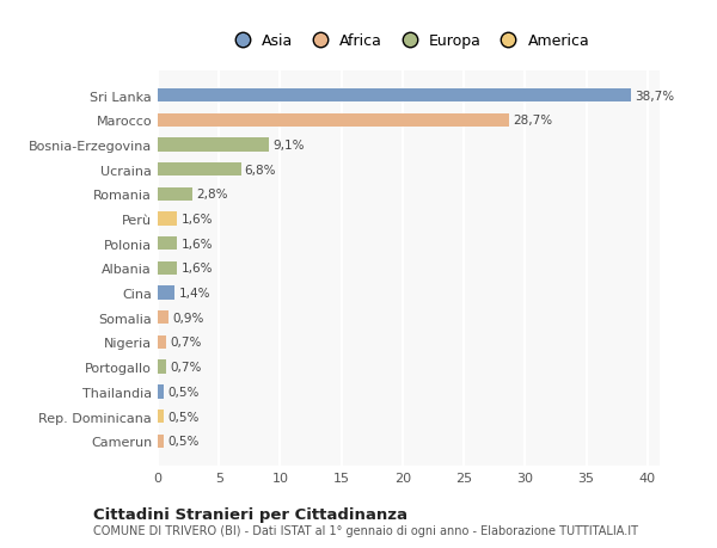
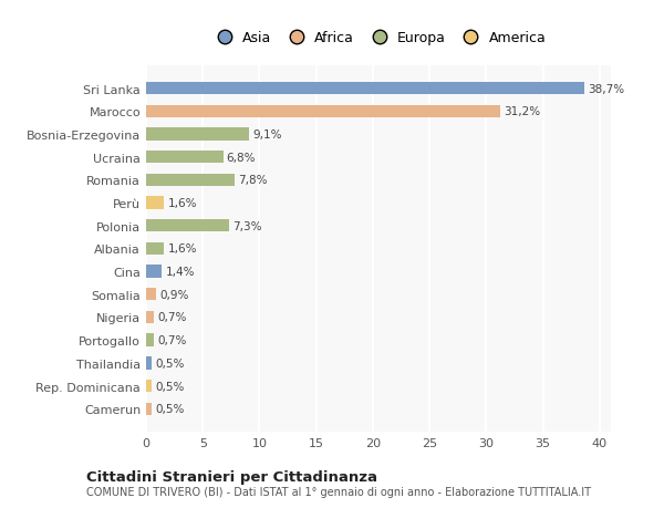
Marocco: 28,7% -> 31,2%
Romania: 2,8% -> 7,8%
Polonia: 1,6% -> 7,3%
